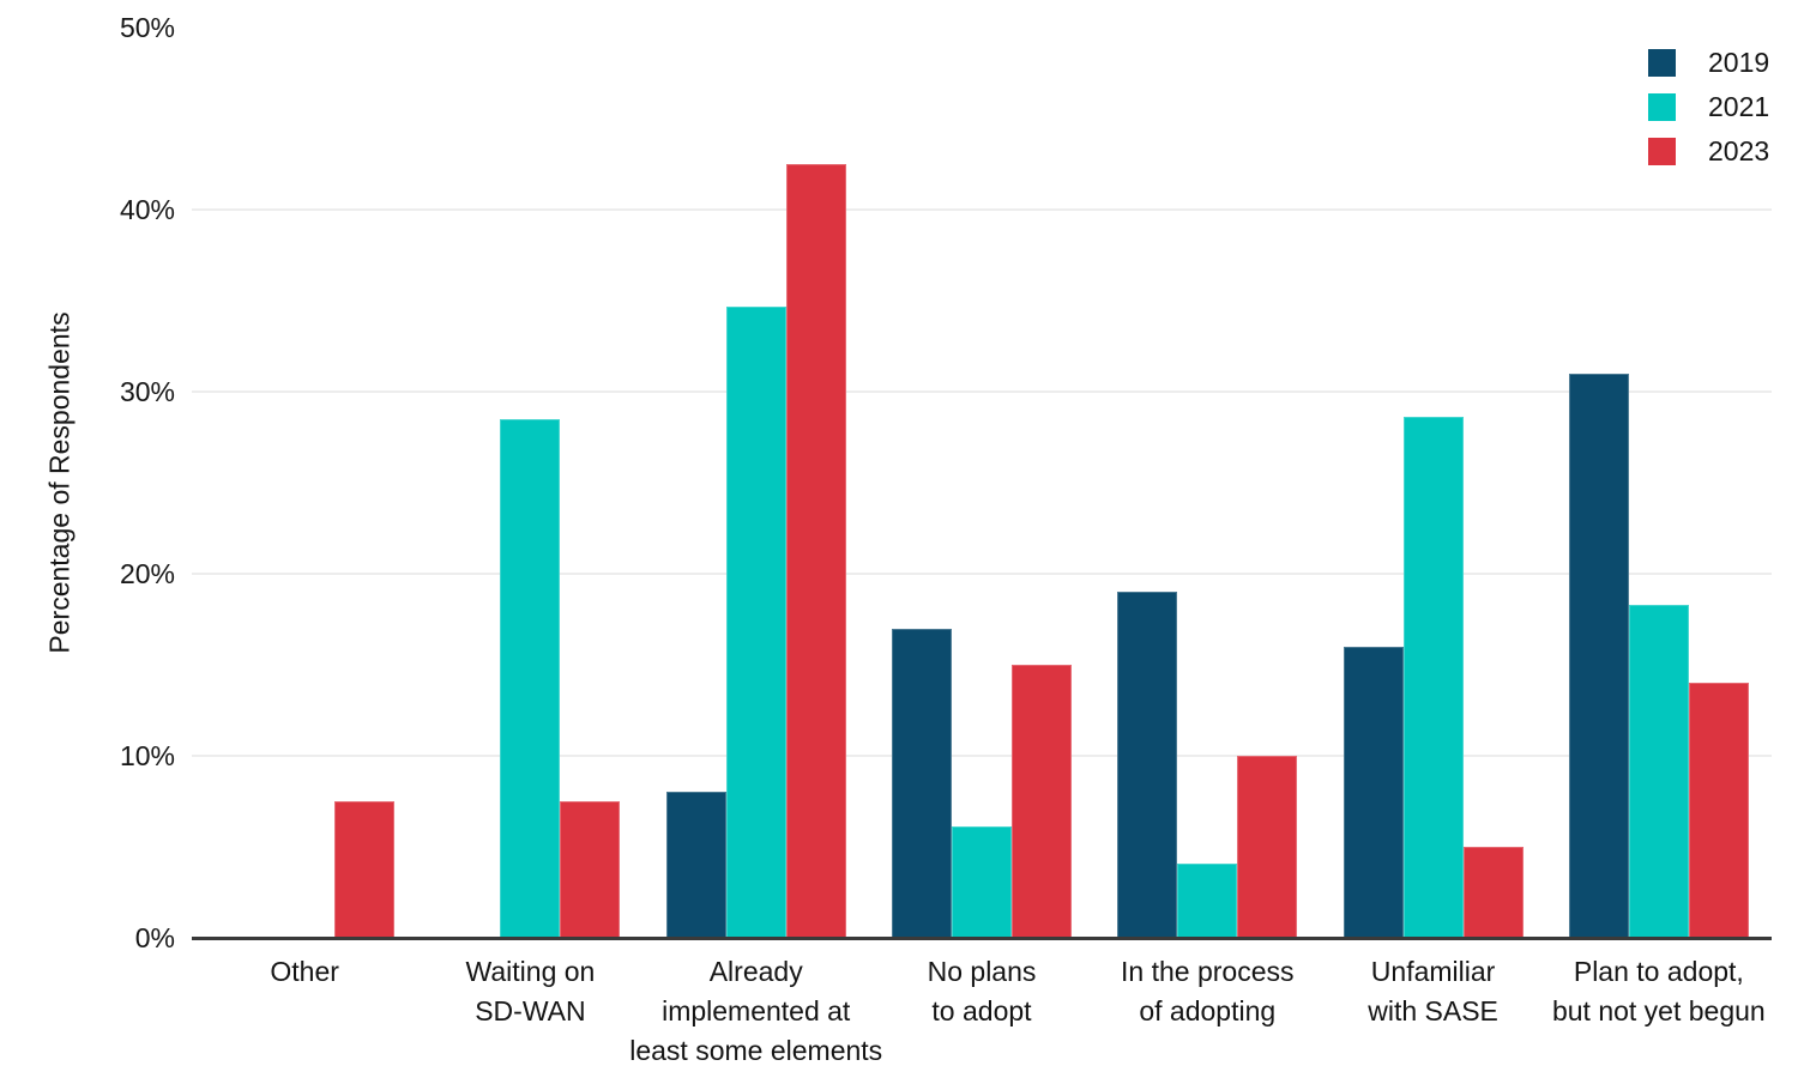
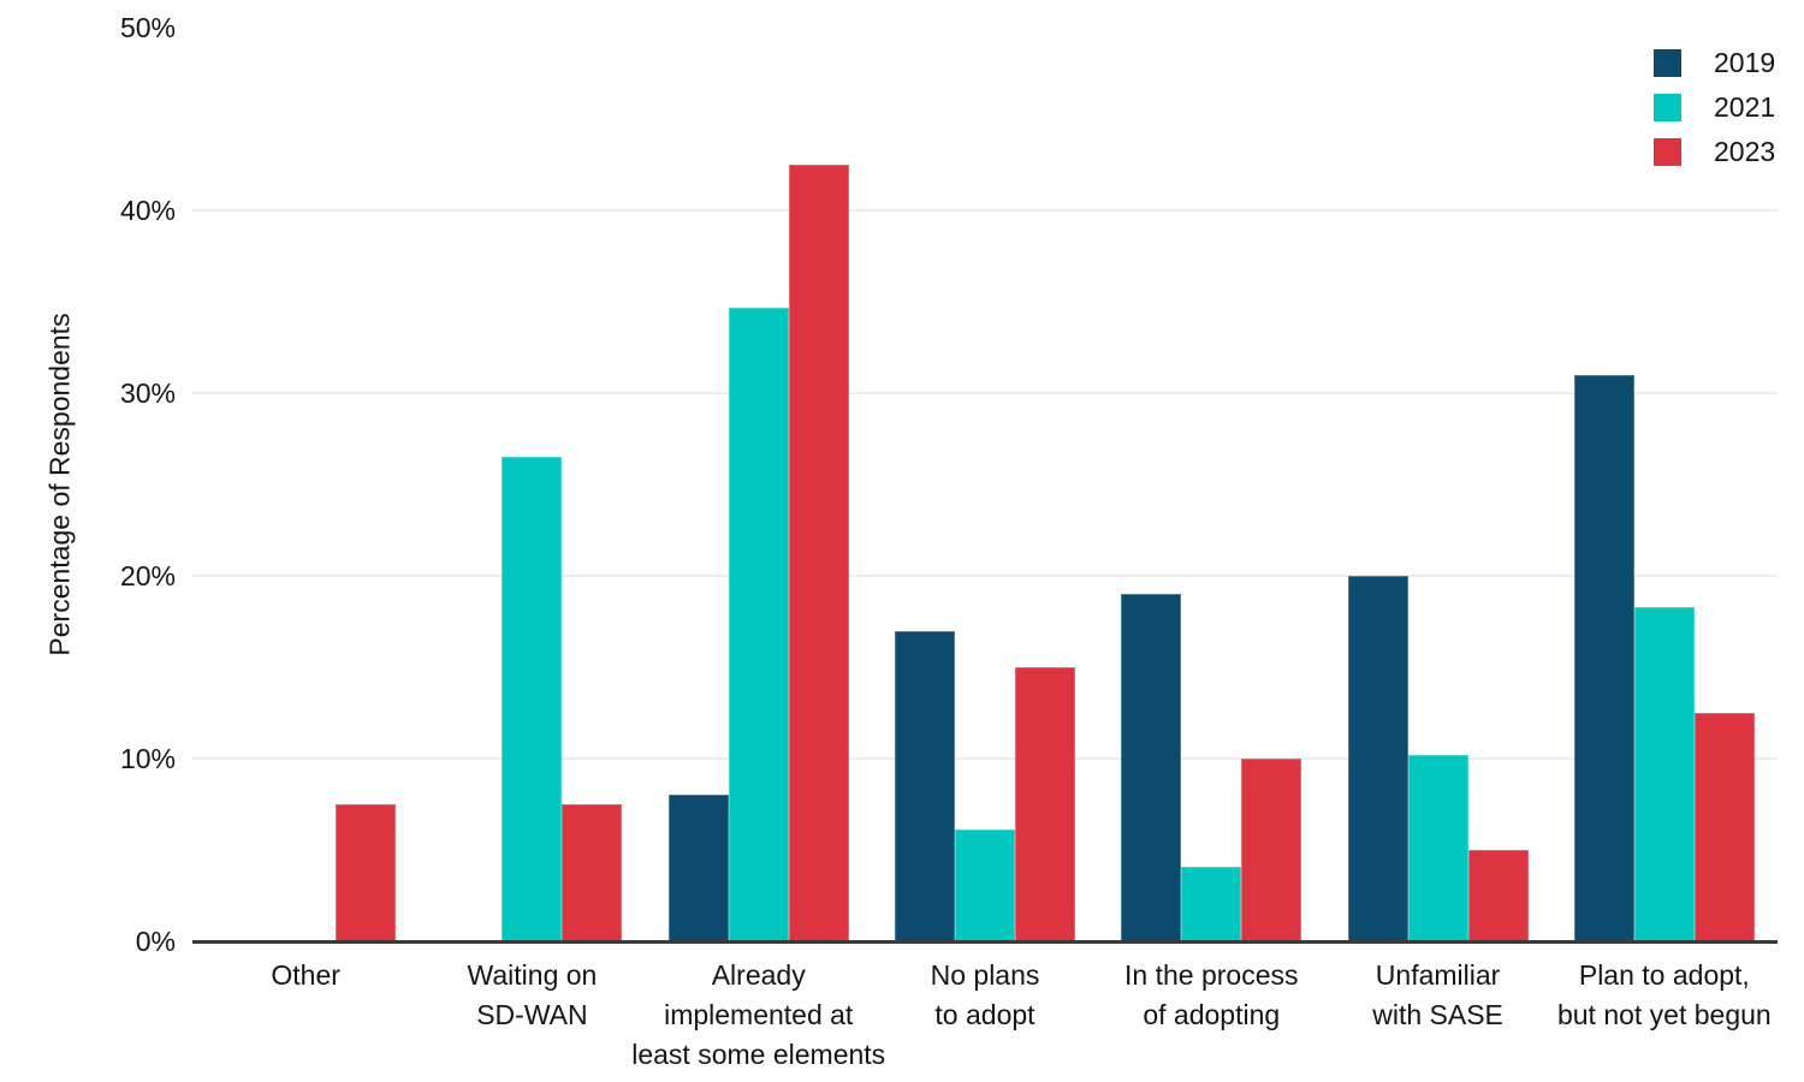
2021/Waiting on SD-WAN: 28.5% -> 26.5%
2019/Unfamiliar with SASE: 16% -> 20%
2021/Unfamiliar with SASE: 28.6% -> 10.2%
2023/Plan to adopt, but not yet begun: 14.0% -> 12.5%
